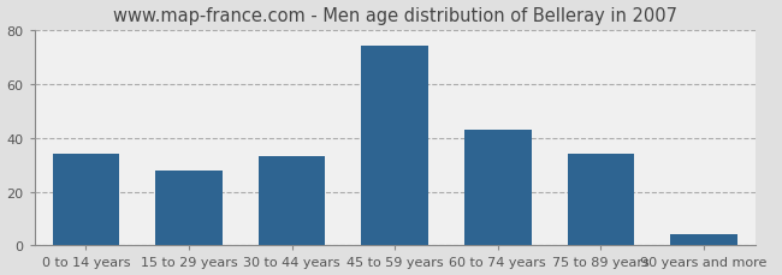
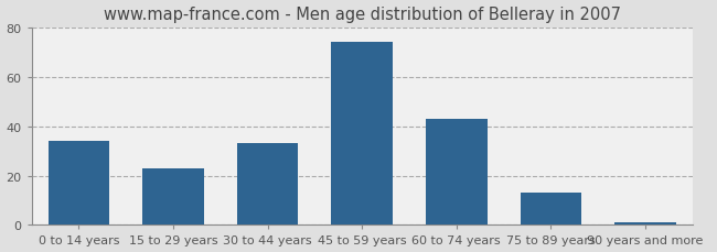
15 to 29 years: 28 -> 23
75 to 89 years: 34 -> 13
90 years and more: 4 -> 1
